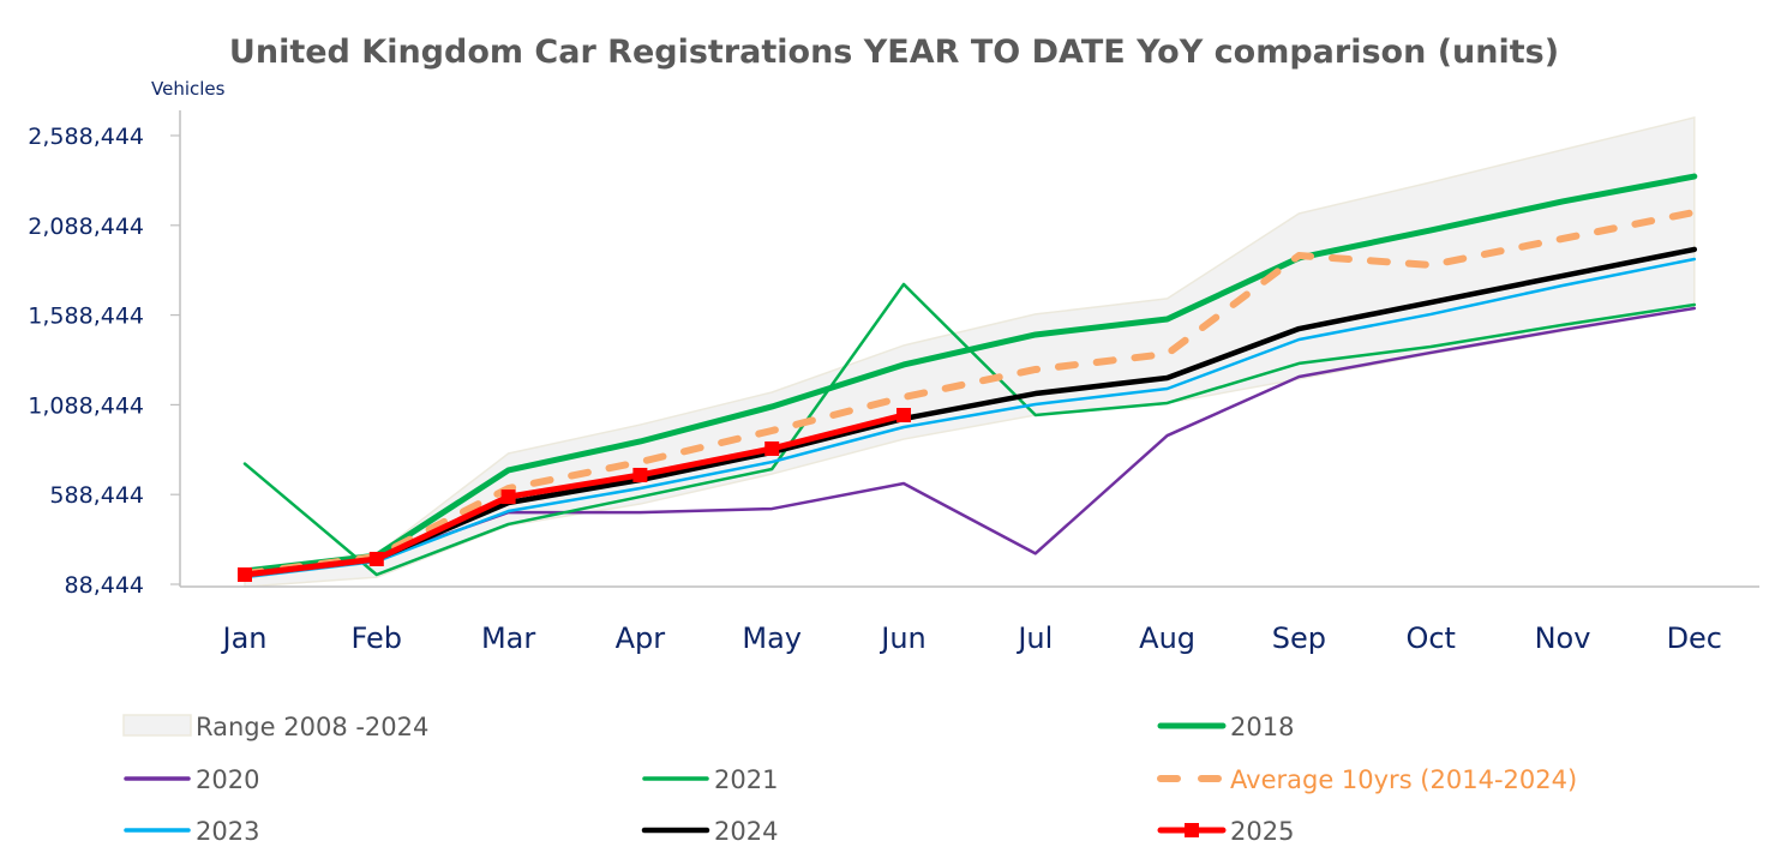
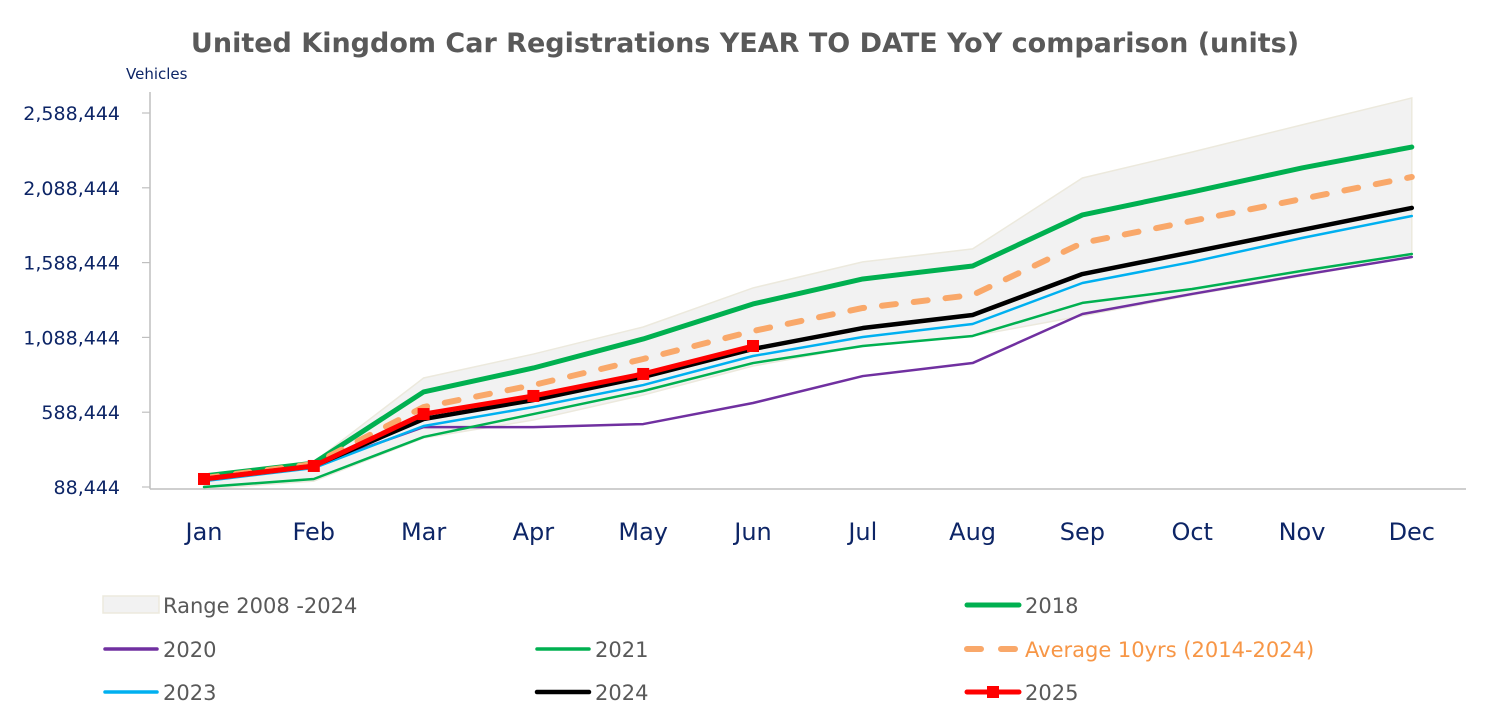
2021/Jan: 760000 -> 90000
2021/Jun: 1760000 -> 920000
2020/Jul: 260000 -> 830000
Average 10yrs (2014-2024)/Sep: 1920000 -> 1720000
